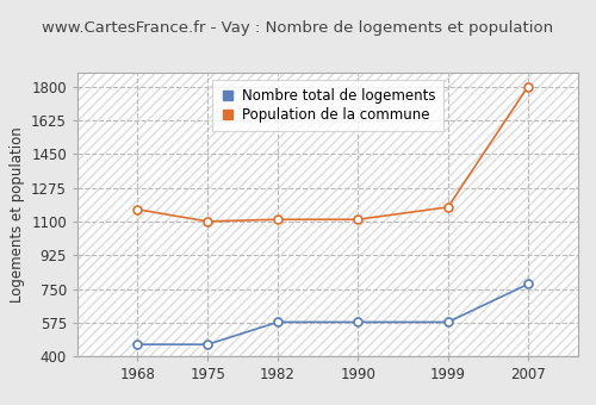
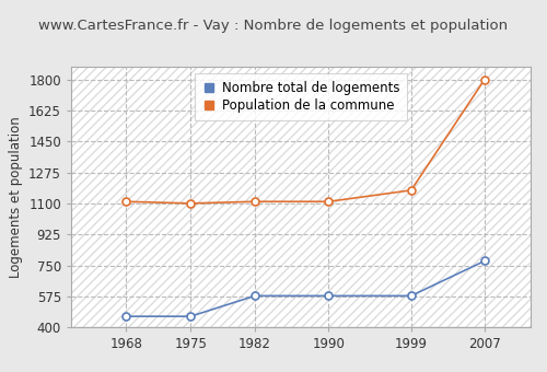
Population de la commune/1968: 1160 -> 1110
